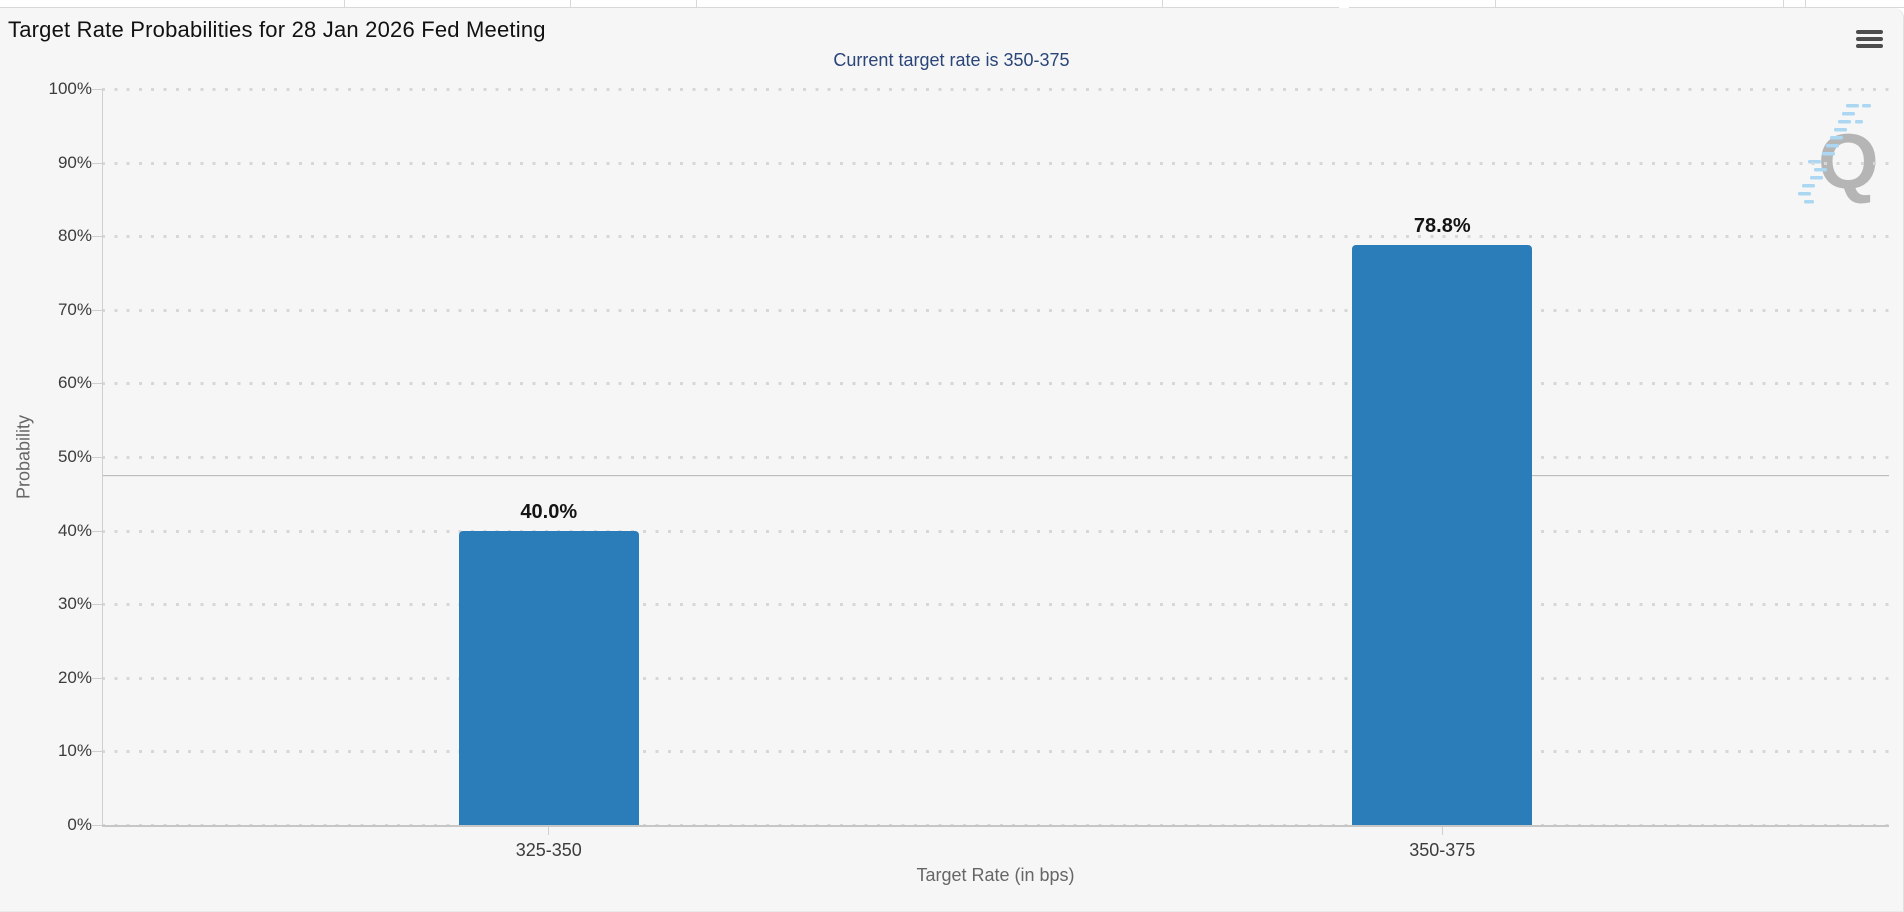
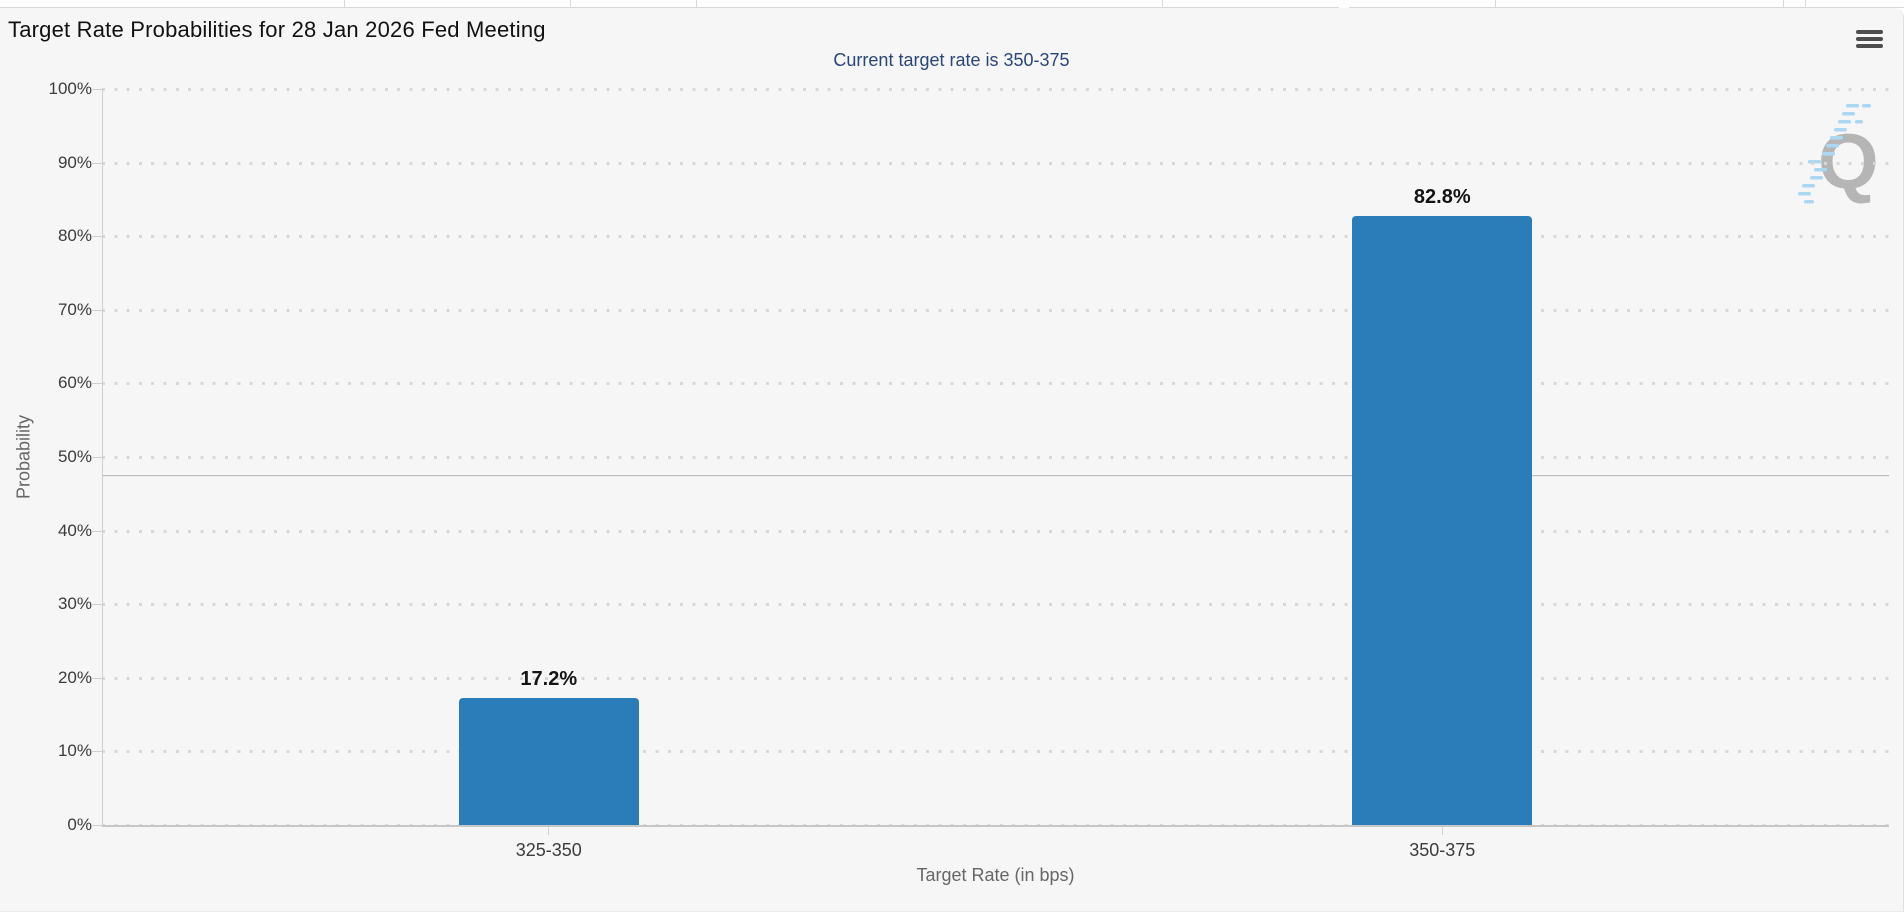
325-350: 40.0% -> 17.2%
350-375: 78.8% -> 82.8%
